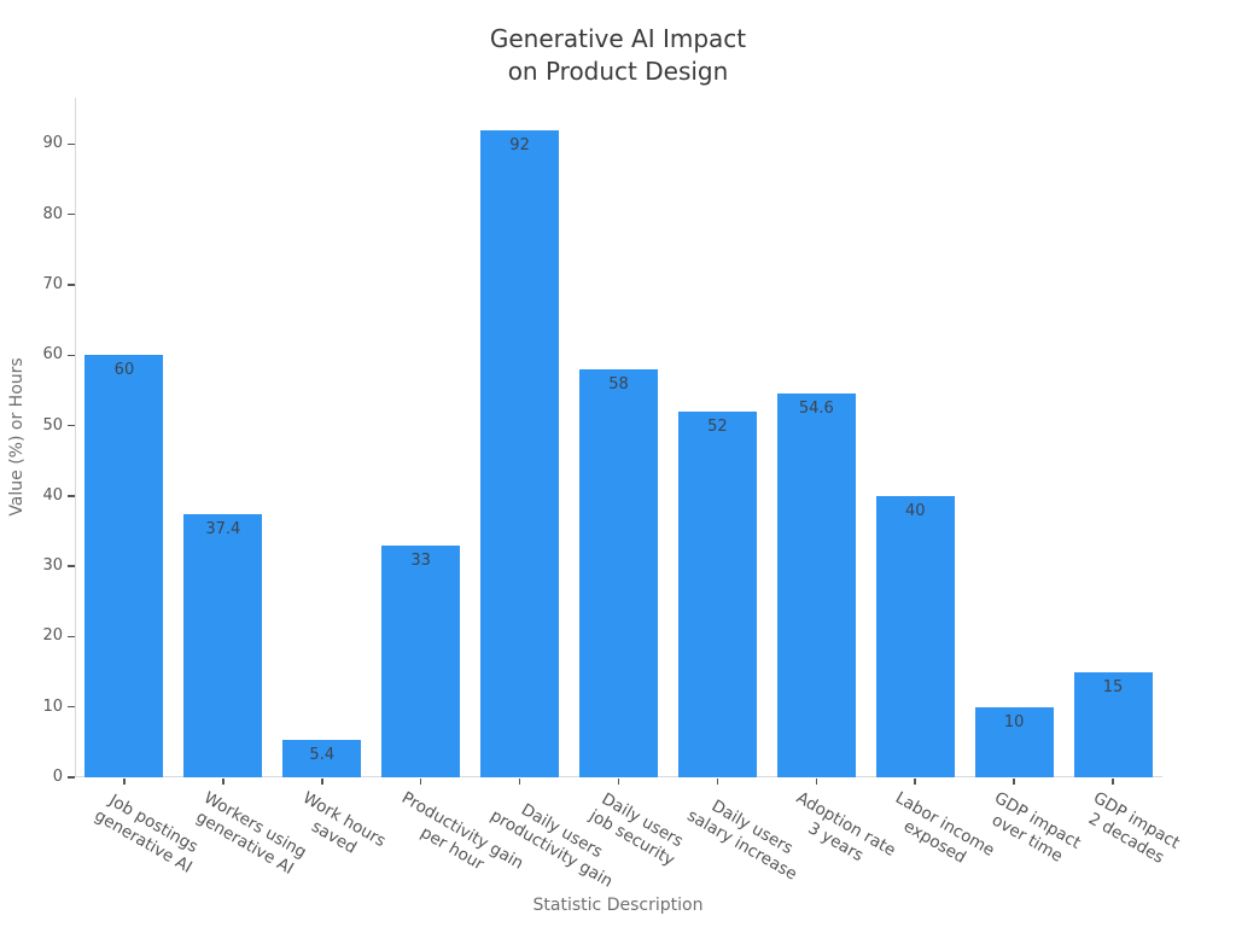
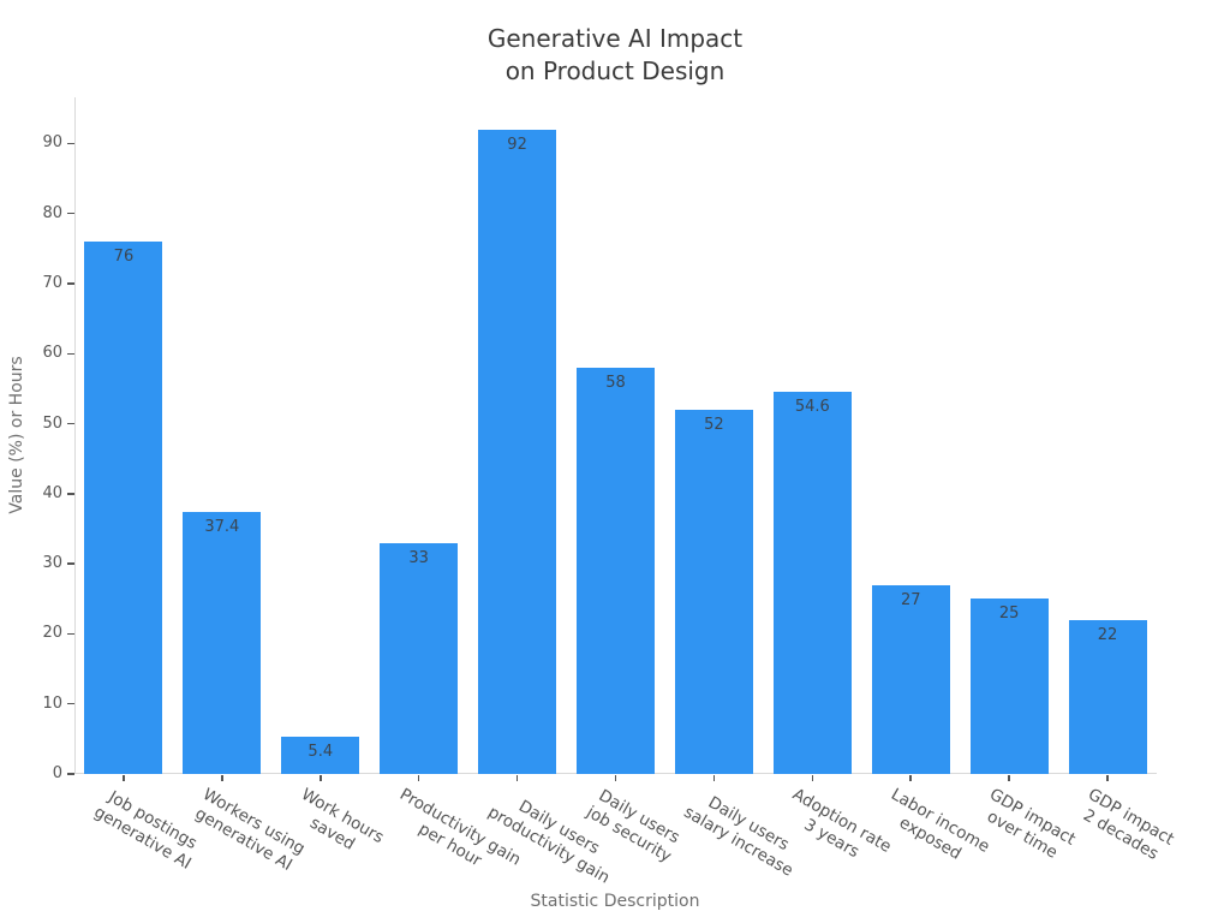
Job postings generative AI: 60 -> 76
Labor income exposed: 40 -> 27
GDP impact over time: 10 -> 25
GDP impact 2 decades: 15 -> 22
